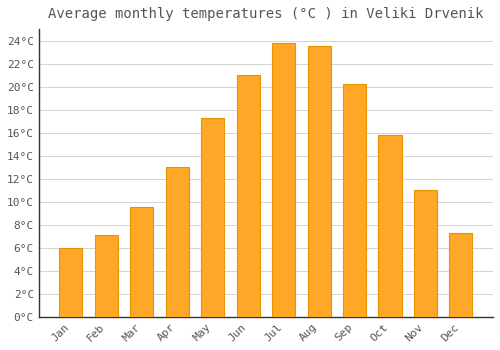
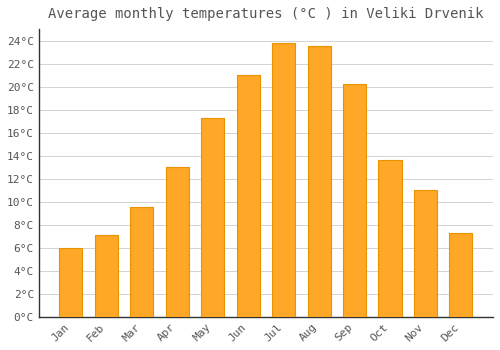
Oct: 15.8°C -> 13.6°C
